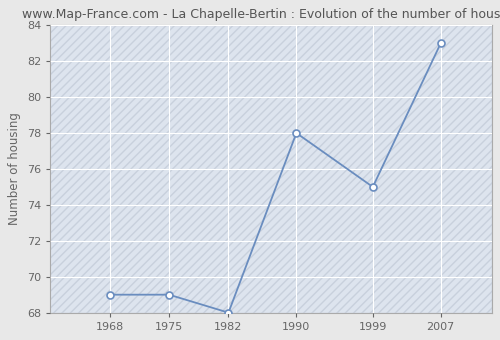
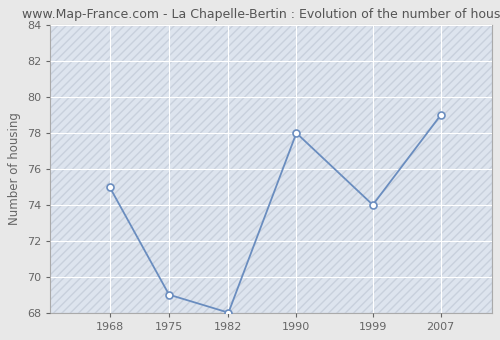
1968: 69 -> 75
1999: 75 -> 74
2007: 83 -> 79
